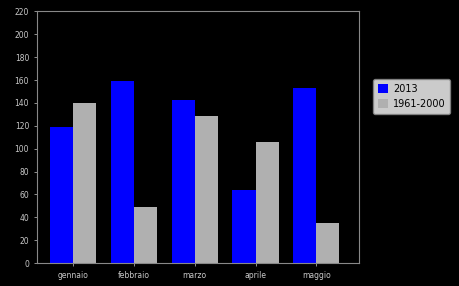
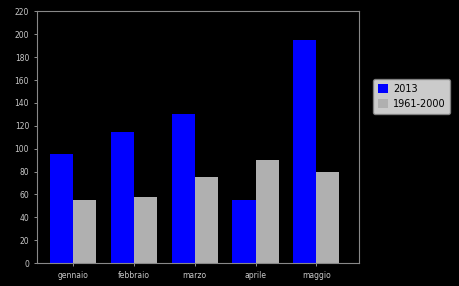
2013/gennaio: 119 -> 95
1961-2000/gennaio: 140 -> 55
2013/febbraio: 159 -> 115
1961-2000/febbraio: 49 -> 58
2013/marzo: 143 -> 130
1961-2000/marzo: 129 -> 75
2013/aprile: 64 -> 55
1961-2000/aprile: 106 -> 90
2013/maggio: 153 -> 195
1961-2000/maggio: 35 -> 80
